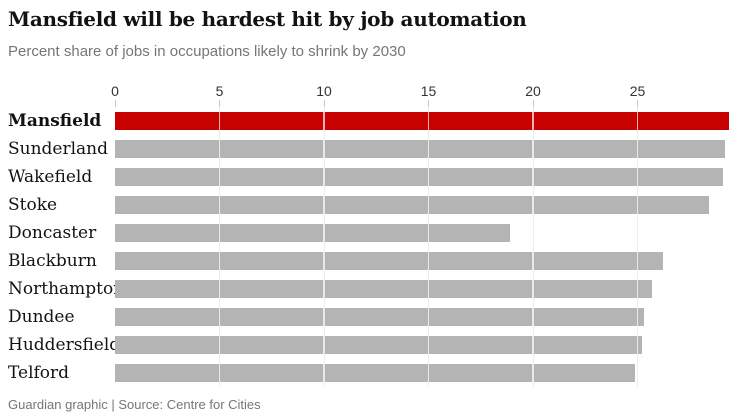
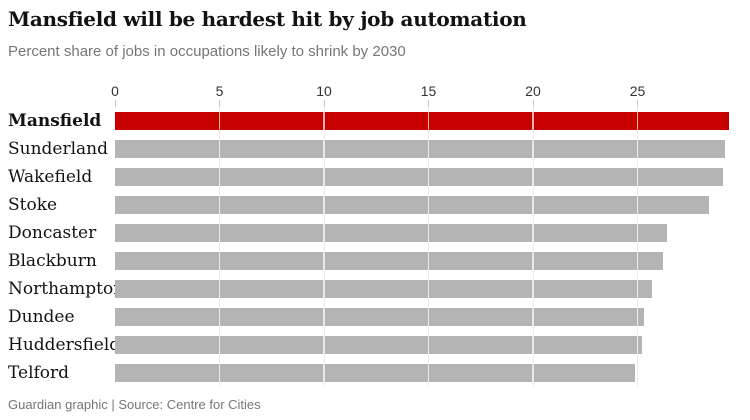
Doncaster: 18.9 -> 26.4
